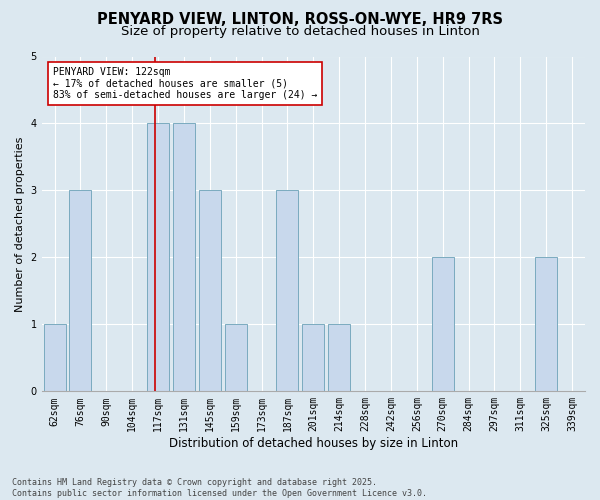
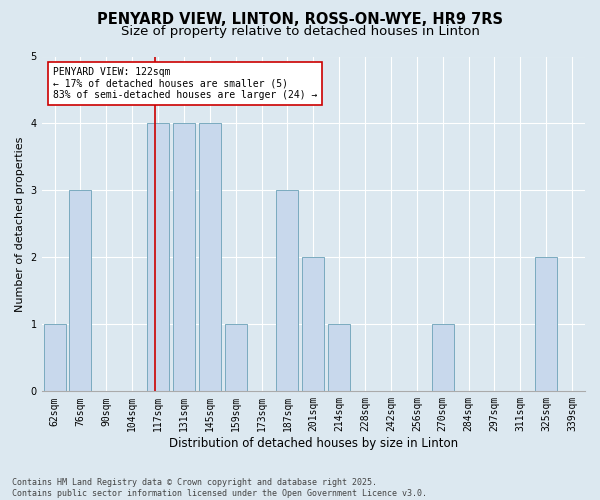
145sqm: 3 -> 4
201sqm: 1 -> 2
270sqm: 2 -> 1
